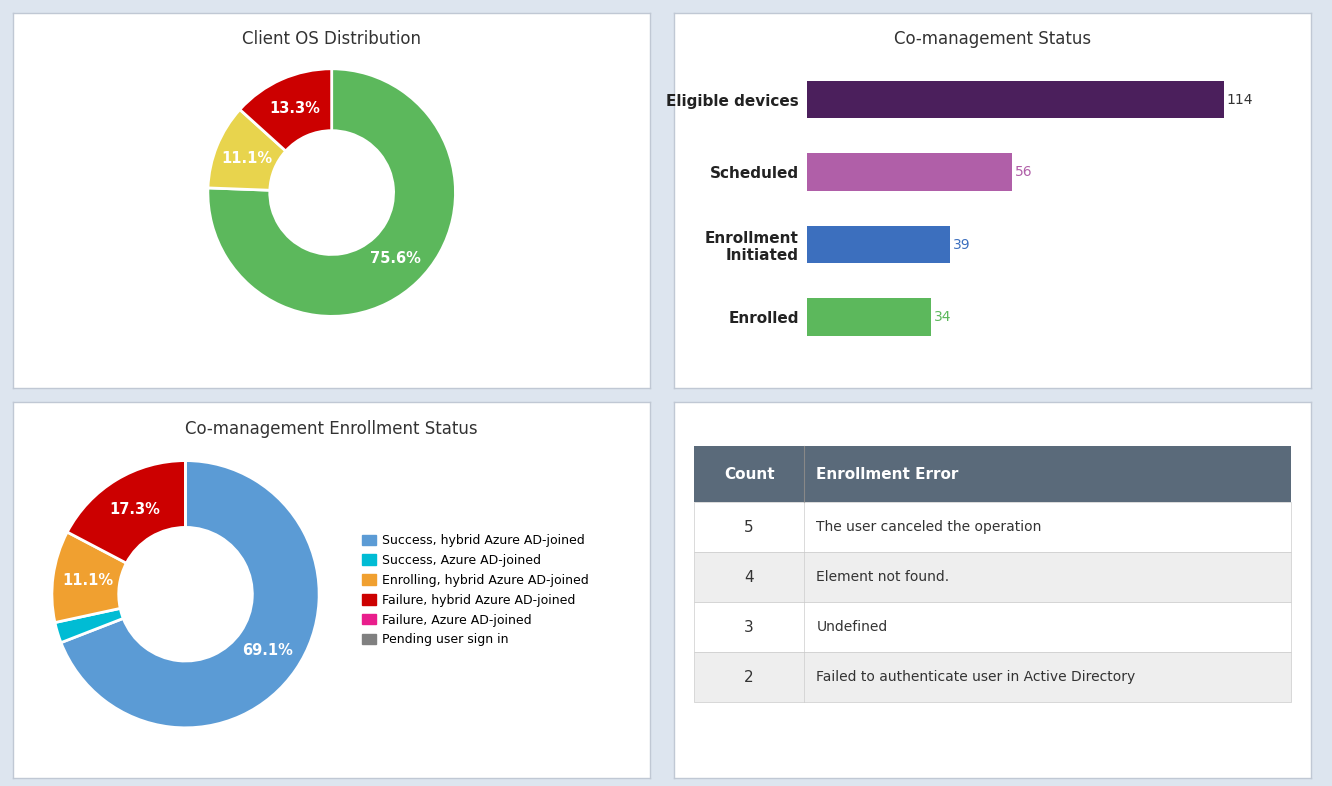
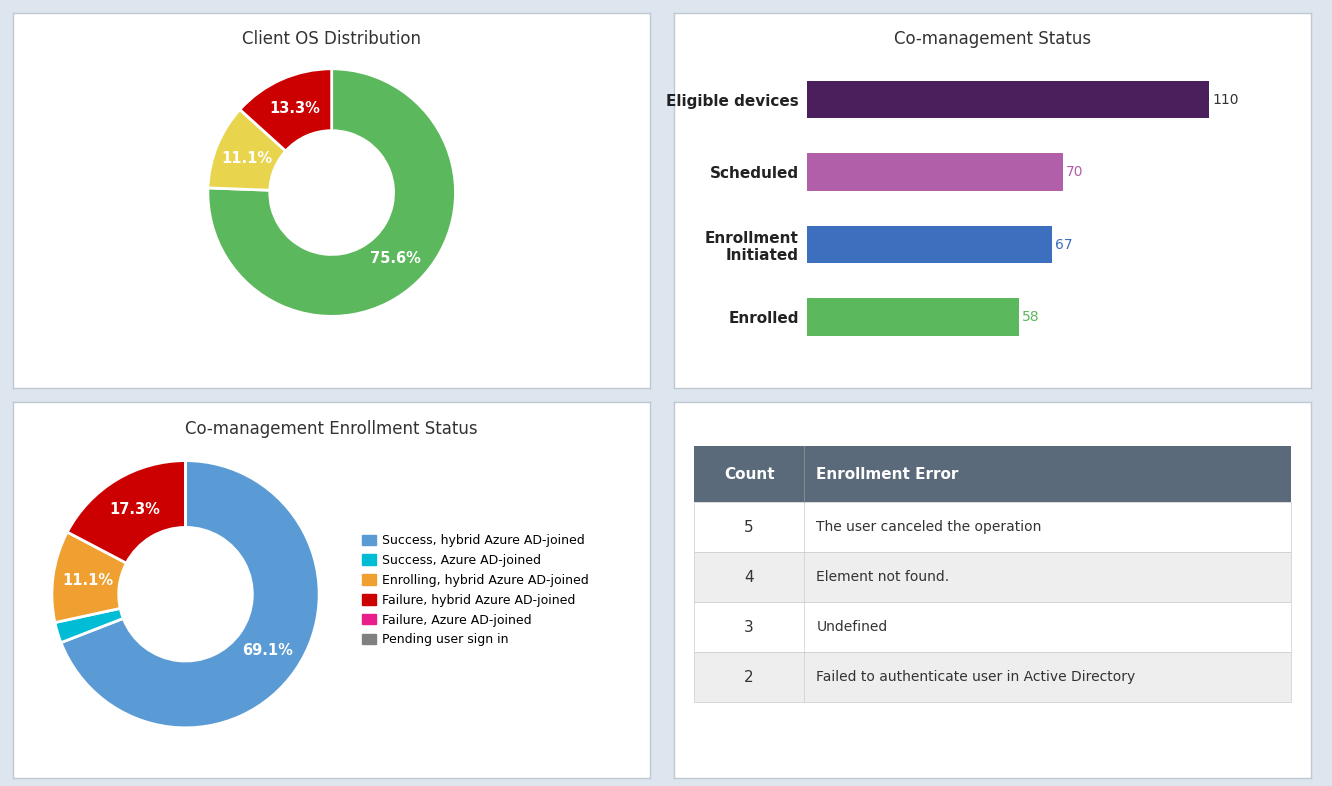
Eligible devices: 114 -> 110
Scheduled: 56 -> 70
Enrollment Initiated: 39 -> 67
Enrolled: 34 -> 58
